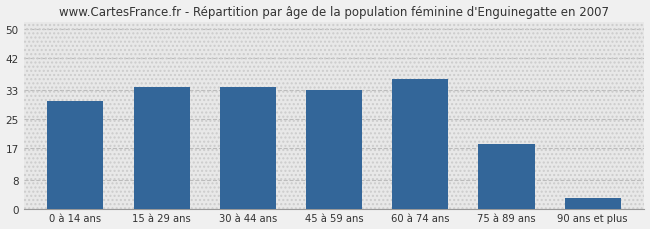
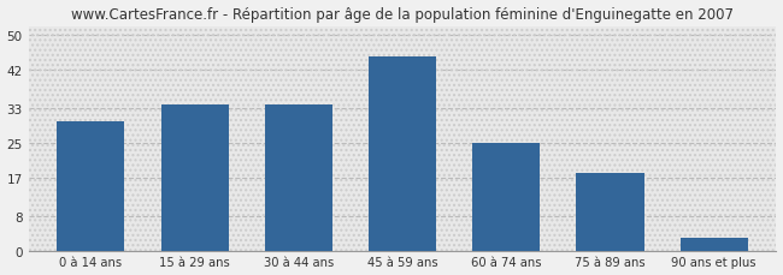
45 à 59 ans: 33 -> 45
60 à 74 ans: 36 -> 25
